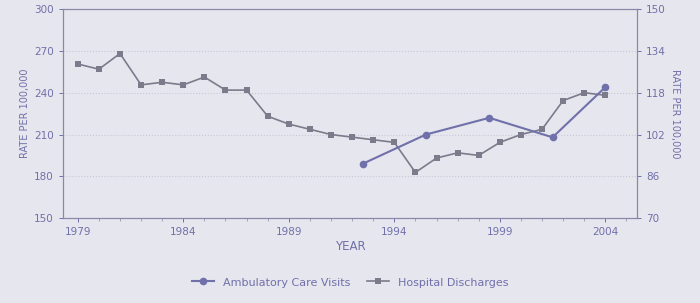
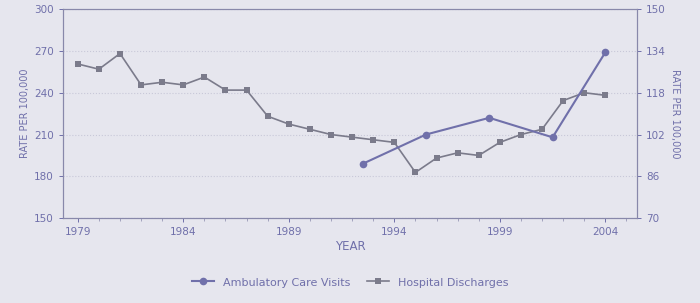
Ambulatory Care Visits/2004: 244 -> 269
